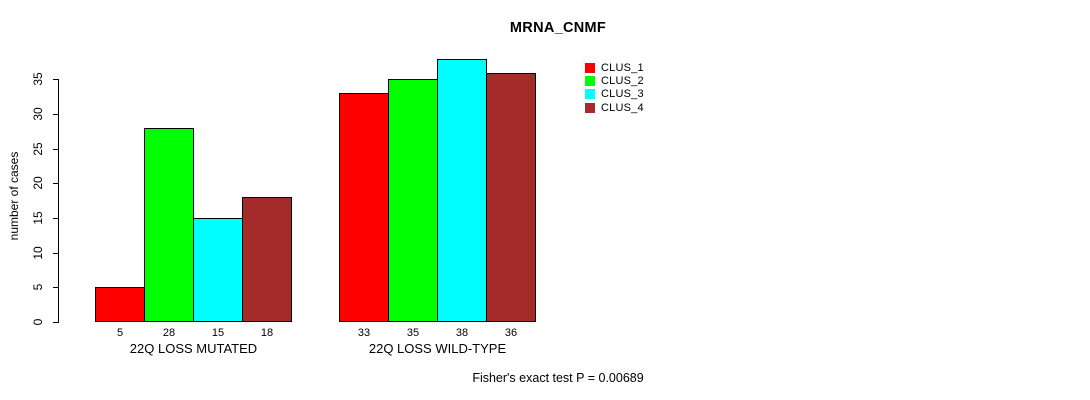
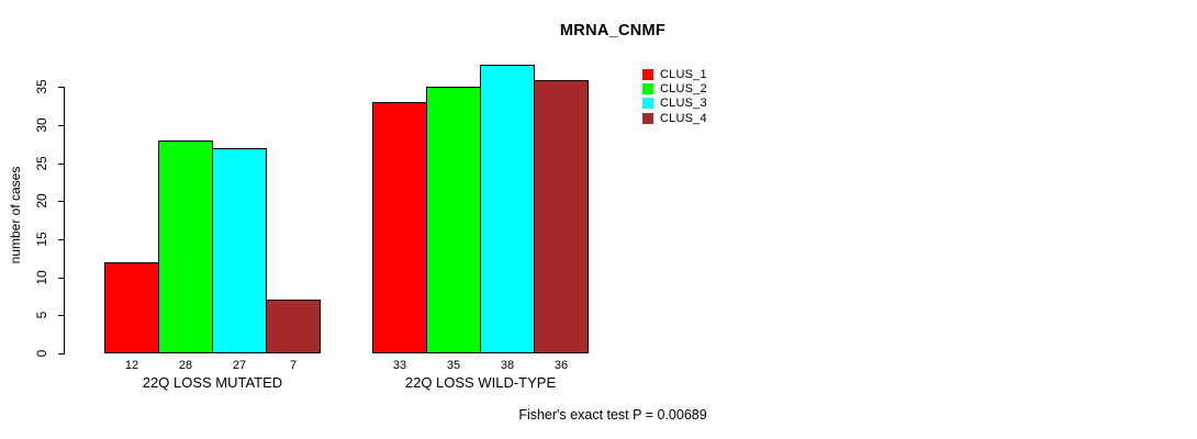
CLUS_1/22Q LOSS MUTATED: 5 -> 12
CLUS_3/22Q LOSS MUTATED: 15 -> 27
CLUS_4/22Q LOSS MUTATED: 18 -> 7
